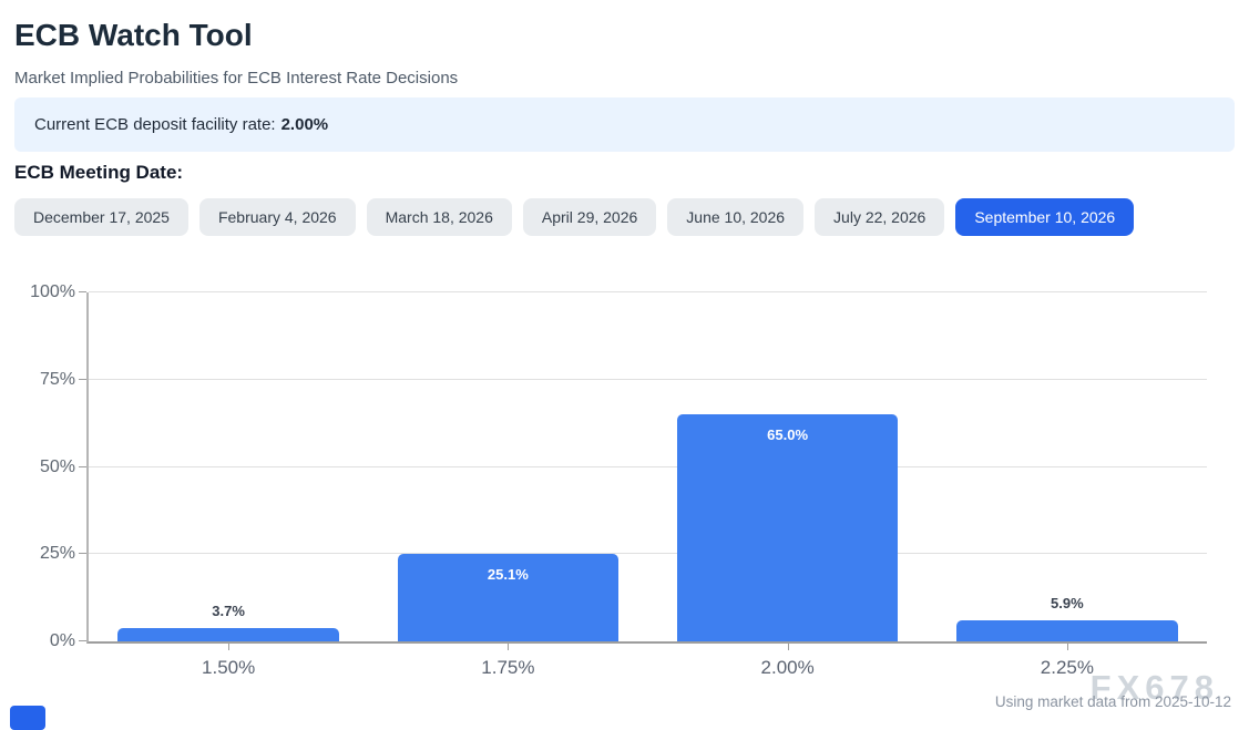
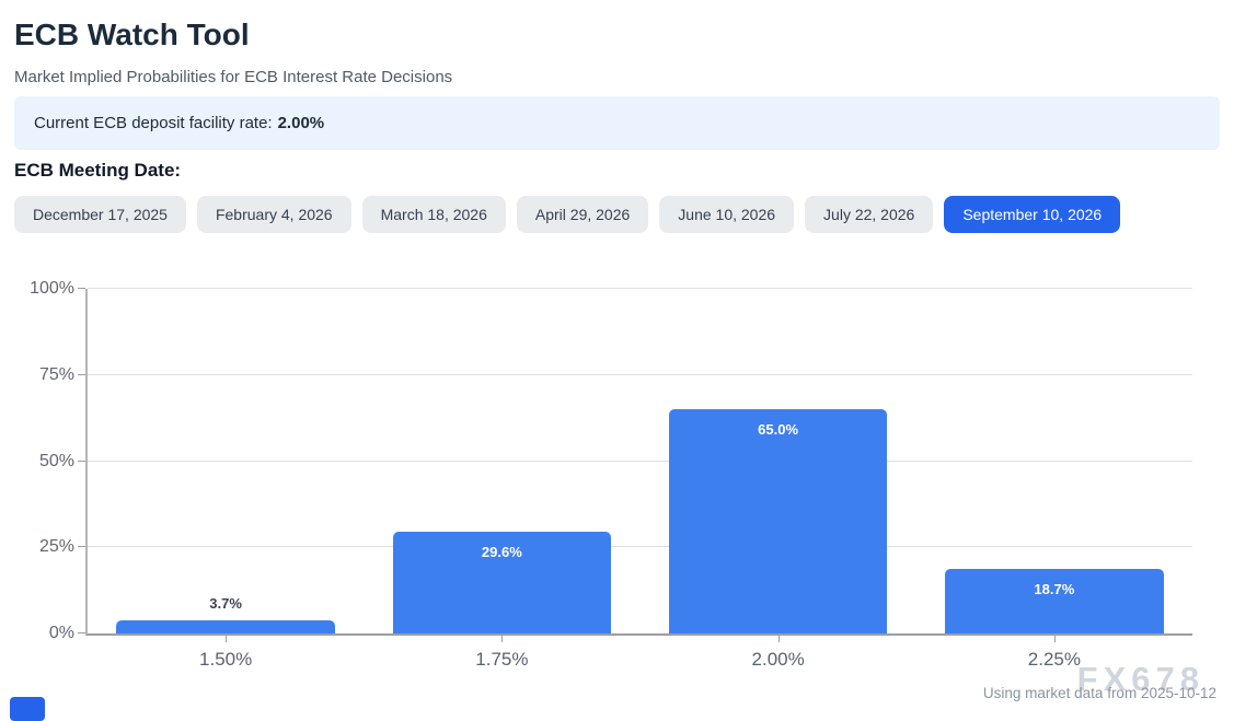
1.75%: 25.1% -> 29.6%
2.25%: 5.9% -> 18.7%
